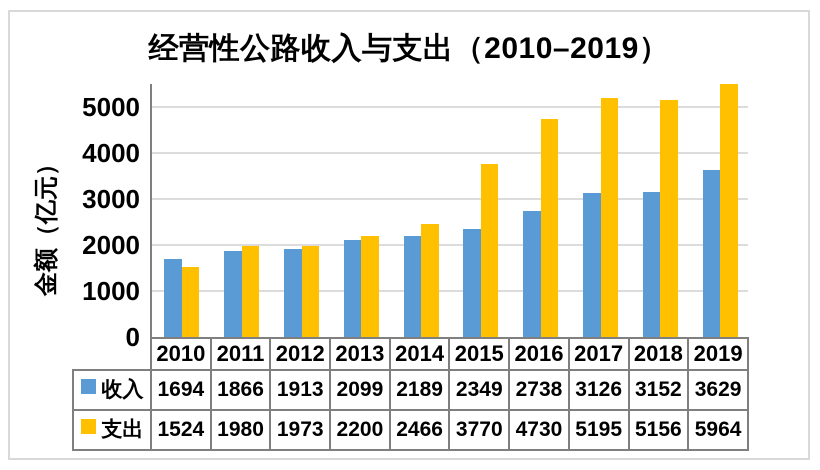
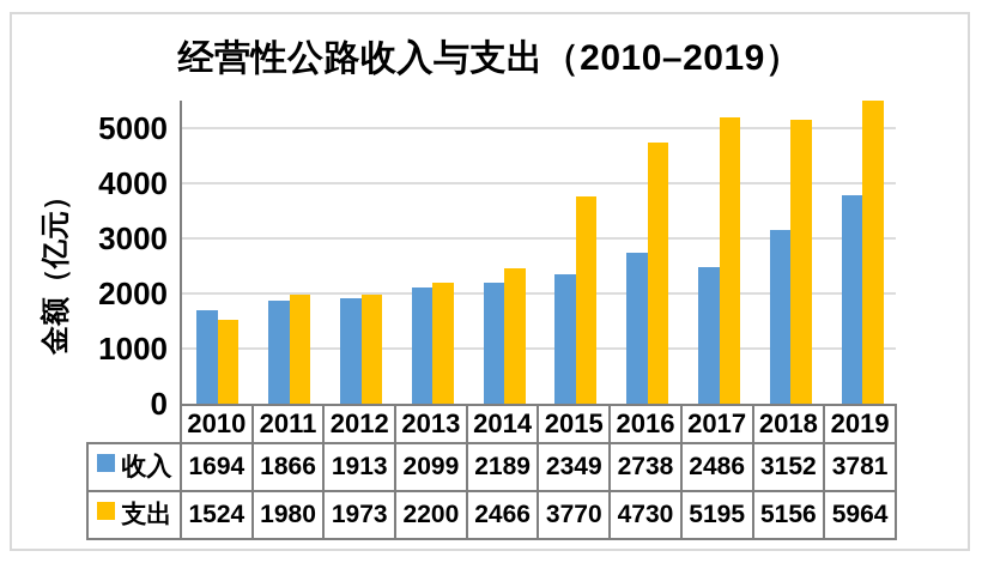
收入/2017: 3126 -> 2486
收入/2019: 3629 -> 3781
